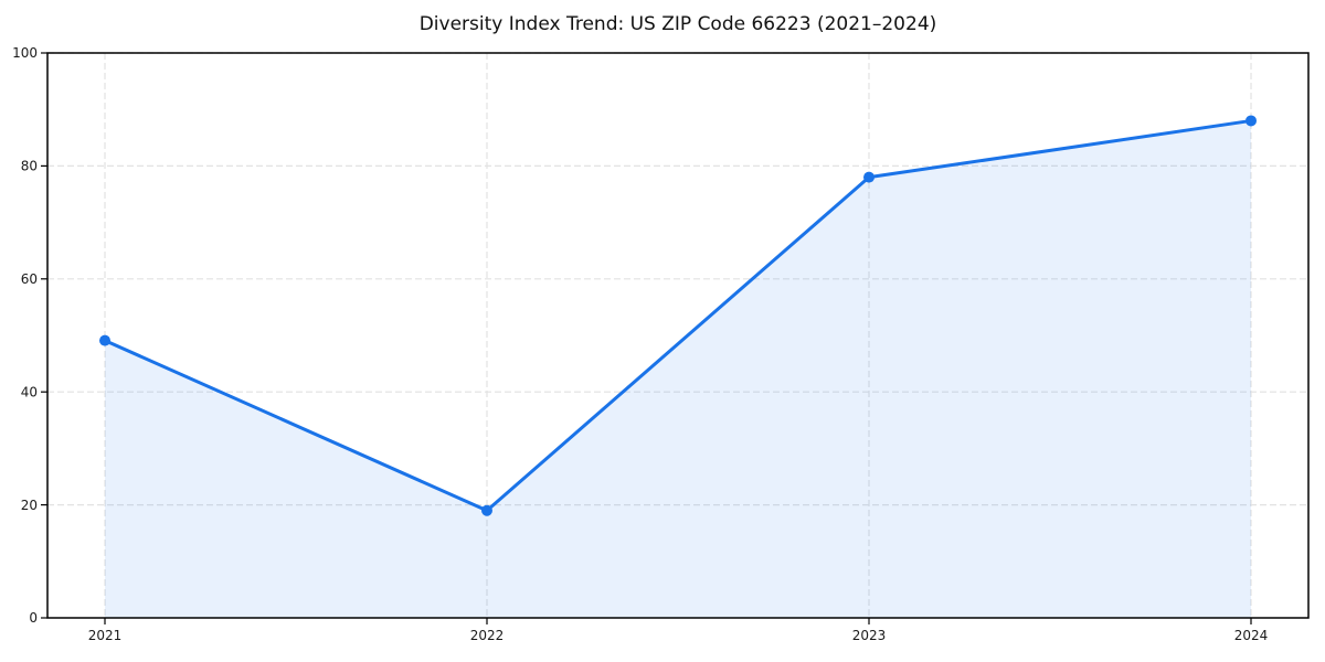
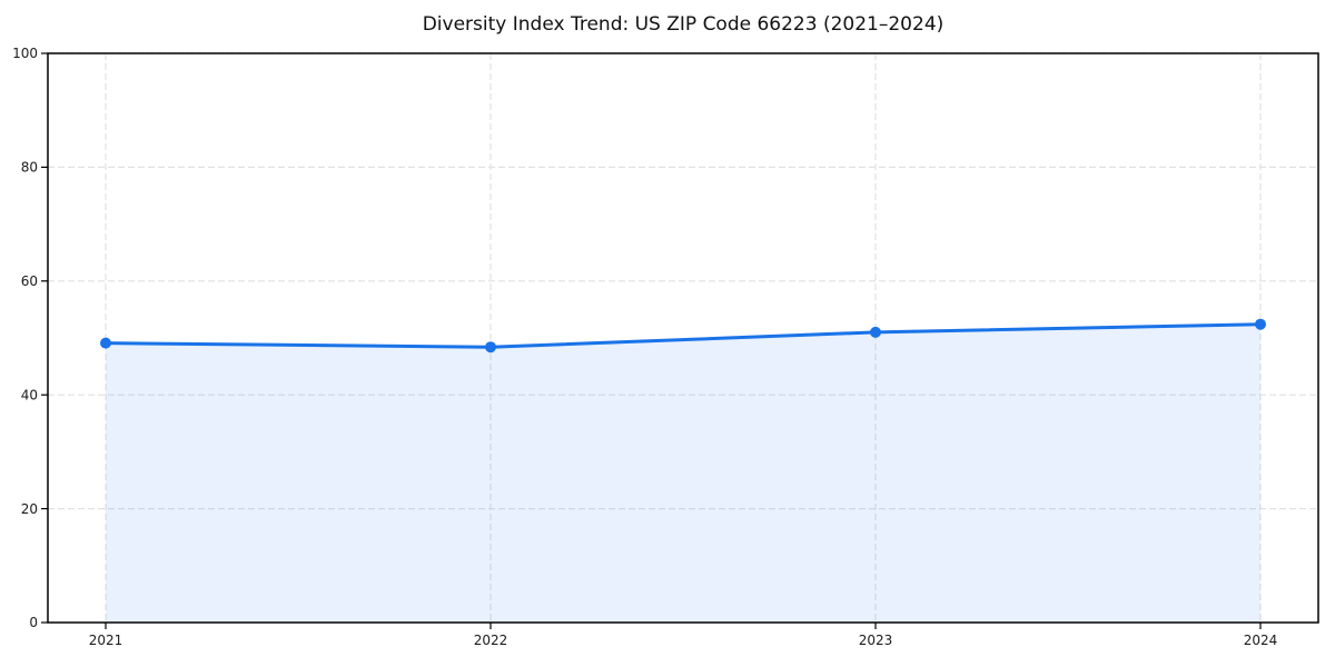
2022: 19 -> 48
2023: 78 -> 51
2024: 88 -> 52
